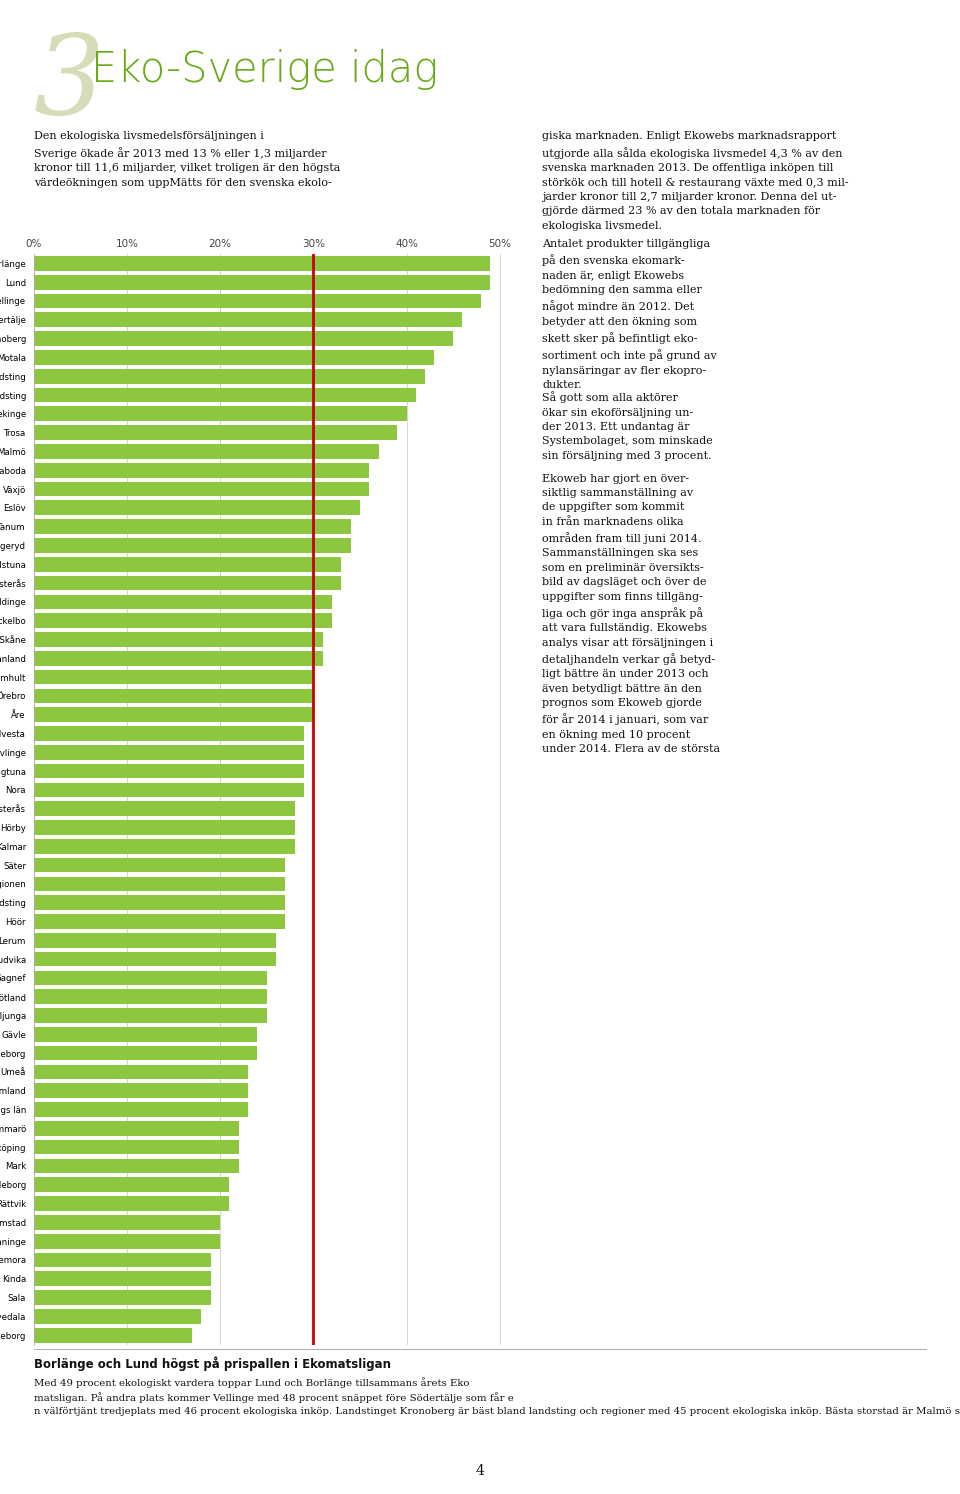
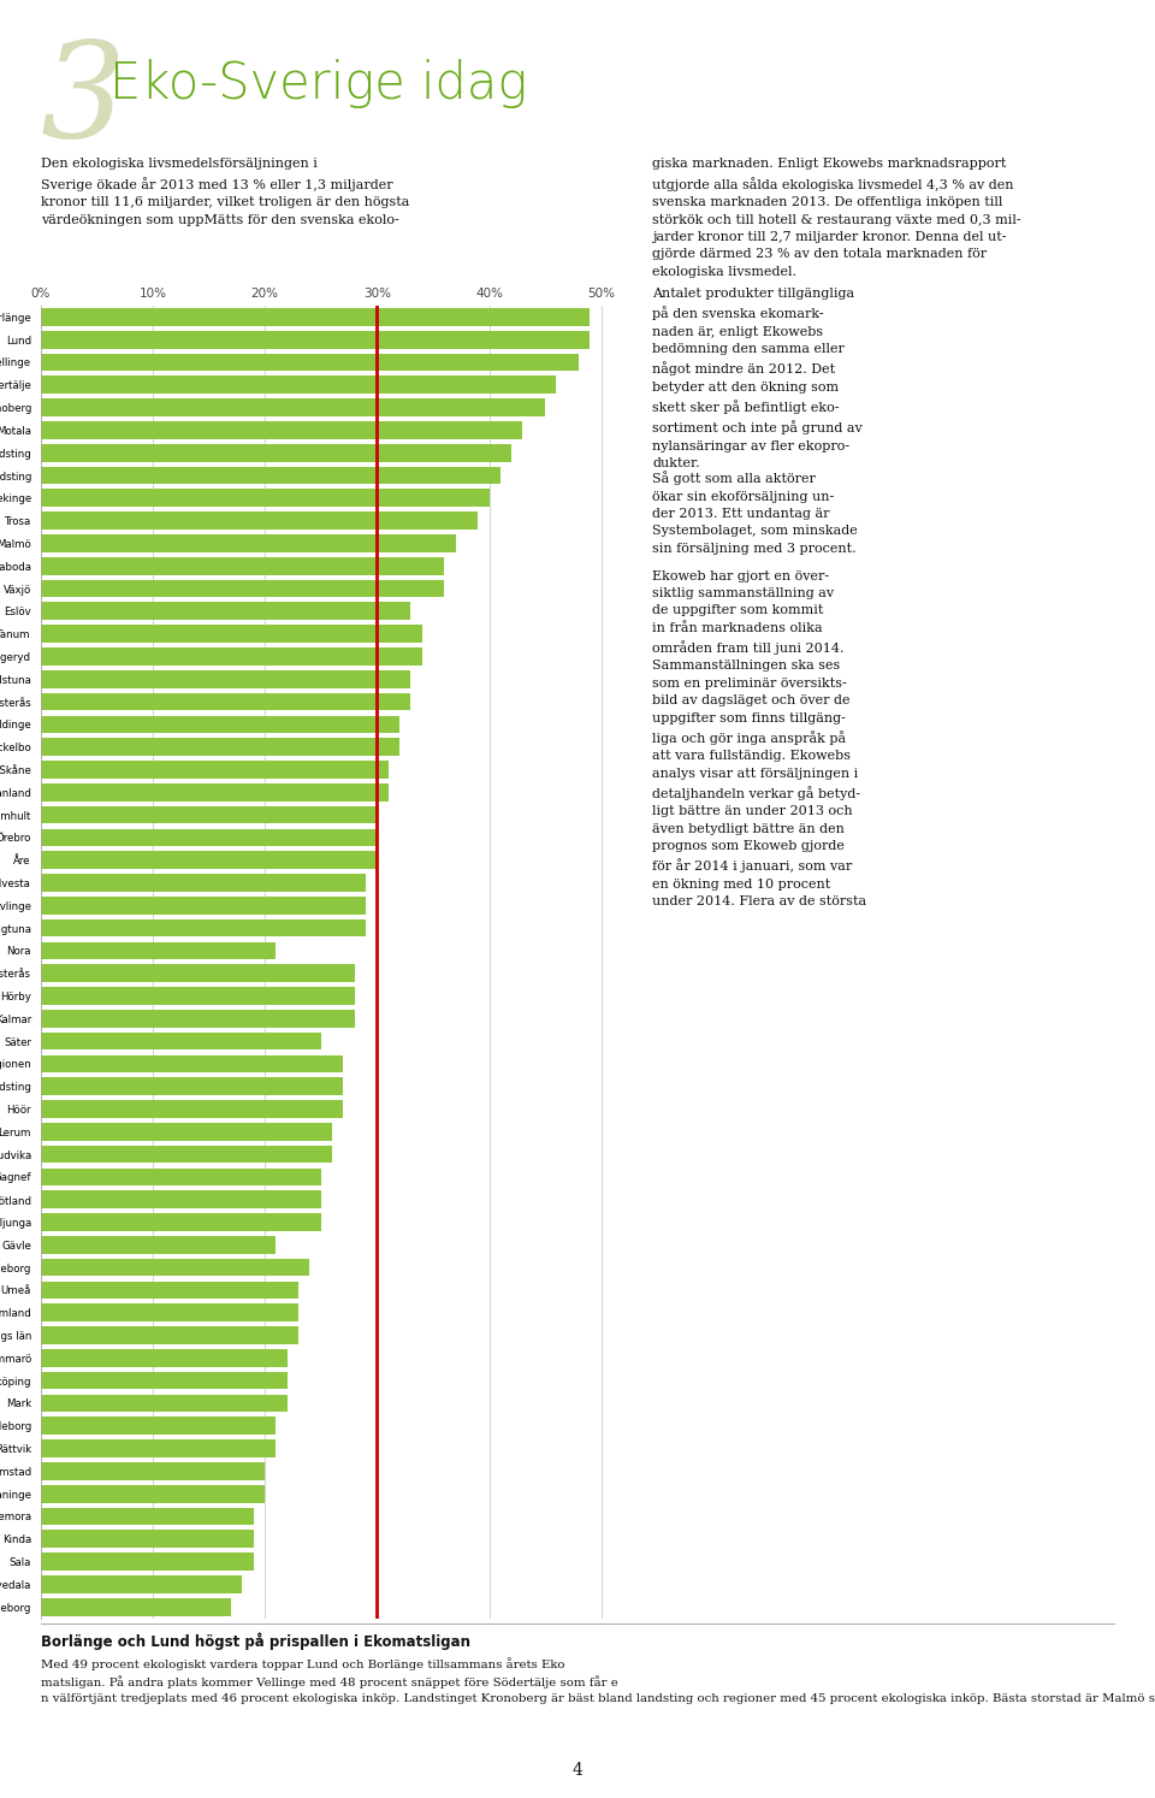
Eslöv: 35% -> 33%
Nora: 29% -> 21%
Säter: 27% -> 25%
Gävle: 24% -> 21%
